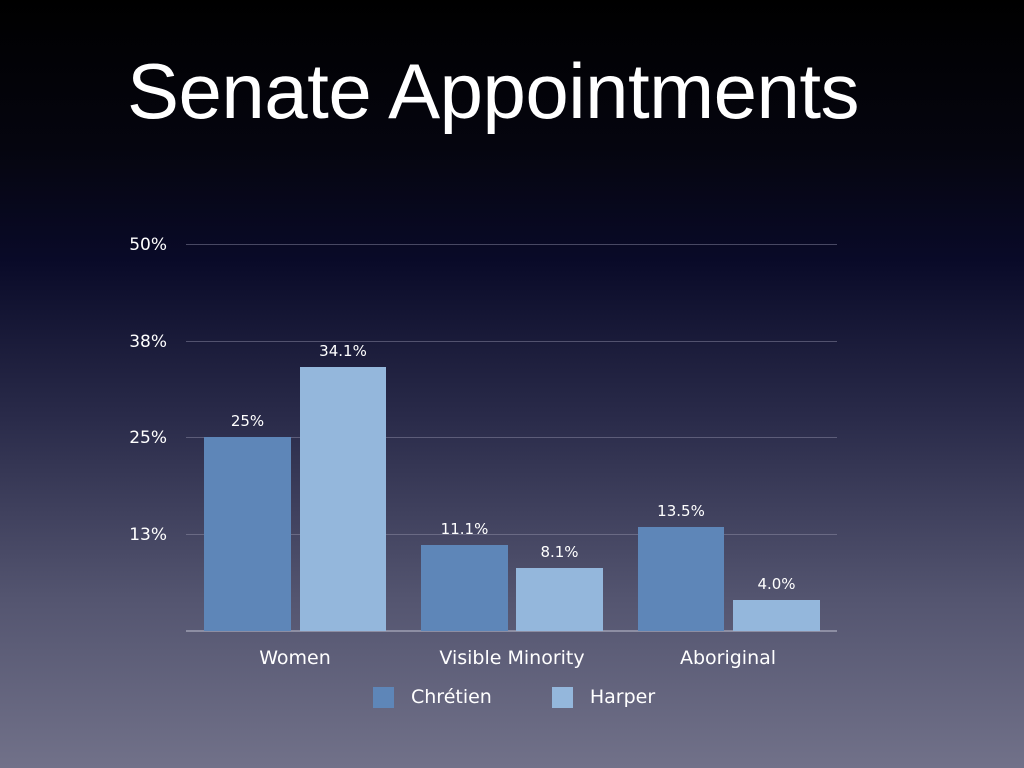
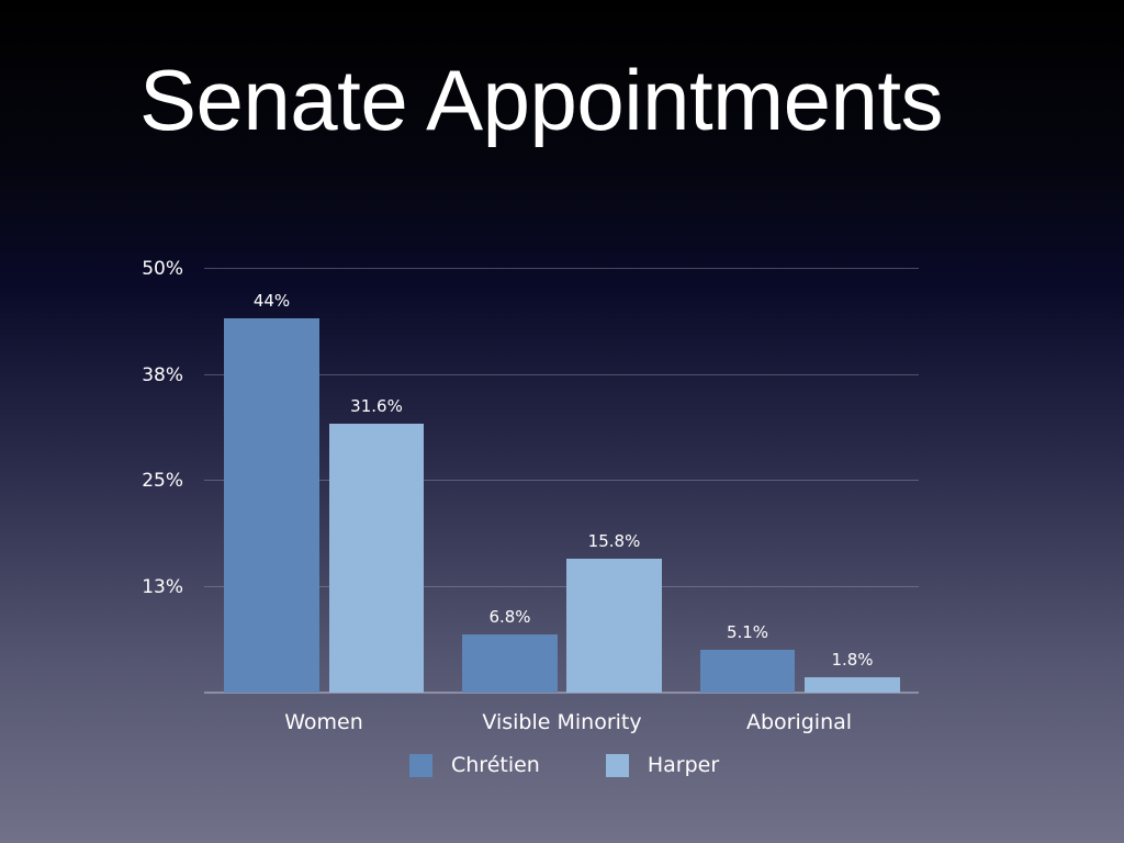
Chrétien/Women: 25% -> 44%
Harper/Women: 34.1% -> 31.6%
Chrétien/Visible Minority: 11.1% -> 6.8%
Harper/Visible Minority: 8.1% -> 15.8%
Chrétien/Aboriginal: 13.5% -> 5.1%
Harper/Aboriginal: 4.0% -> 1.8%
